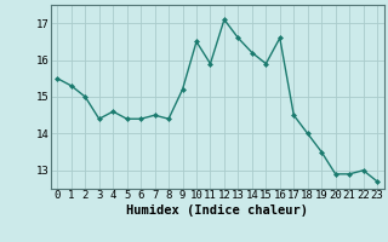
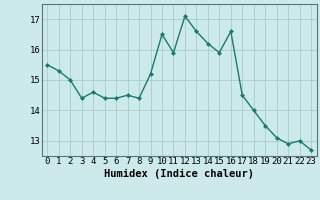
20: 12.9 -> 13.1
